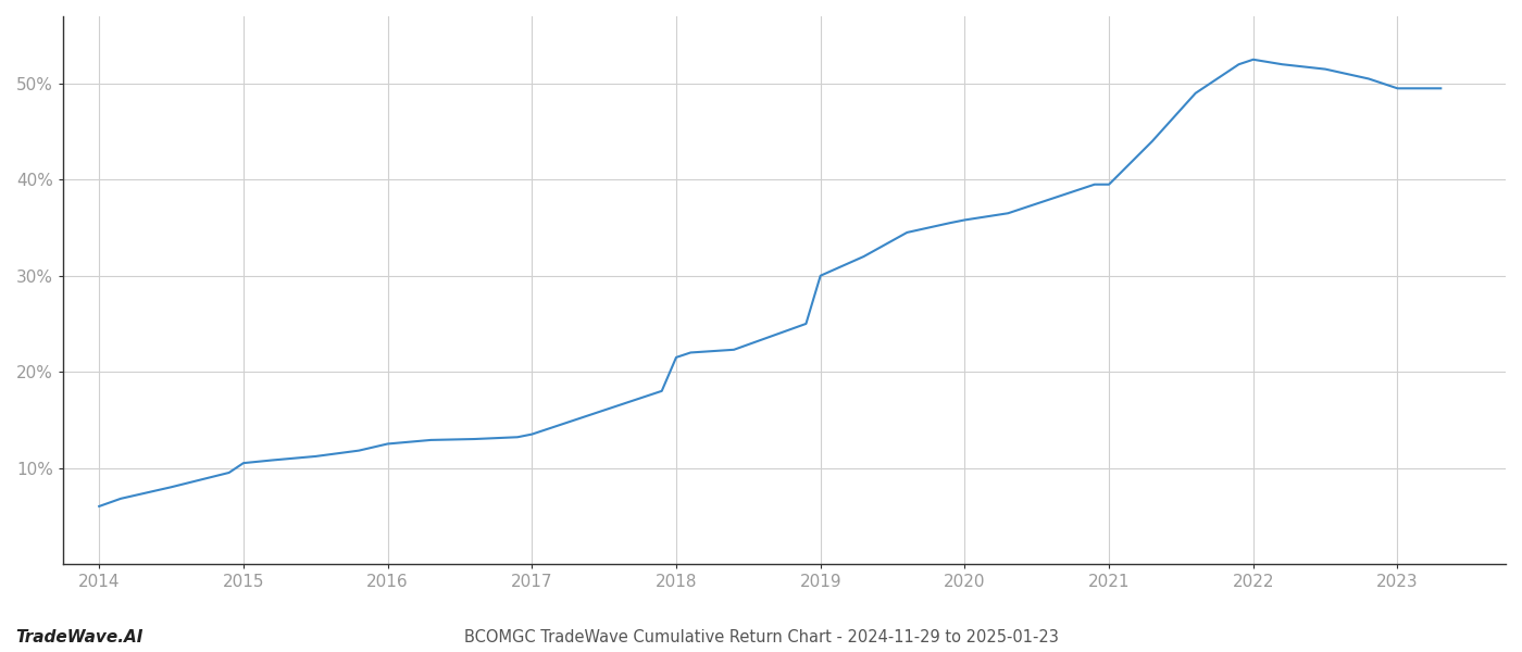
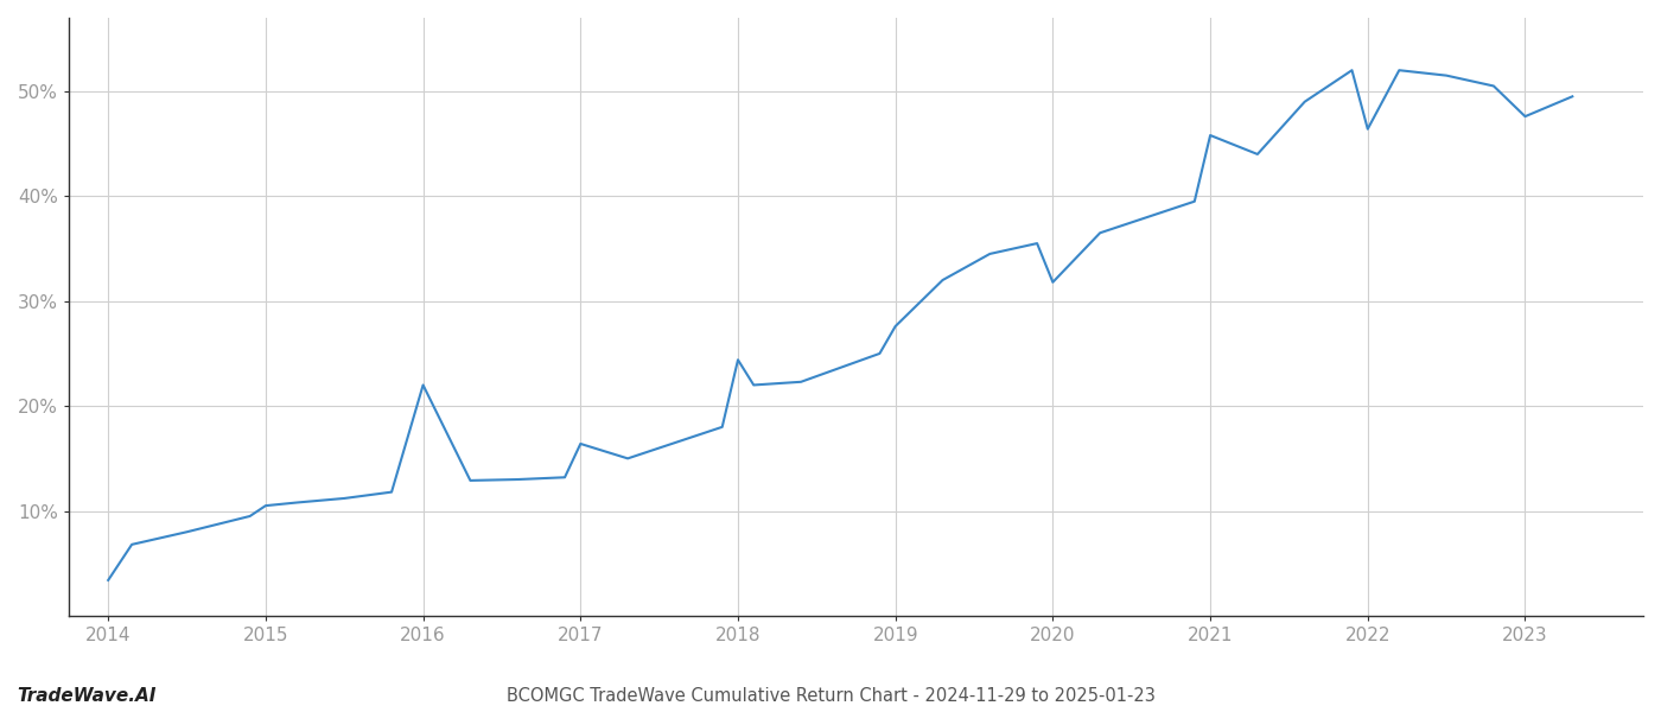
2014: 6.0% -> 3.4%
2016: 12.5% -> 22.0%
2017: 13.5% -> 16.4%
2018: 21.5% -> 24.4%
2019: 30.0% -> 27.6%
2020: 35.8% -> 31.8%
2021: 39.5% -> 45.8%
2022: 52.5% -> 46.4%
2023: 49.5% -> 47.6%
